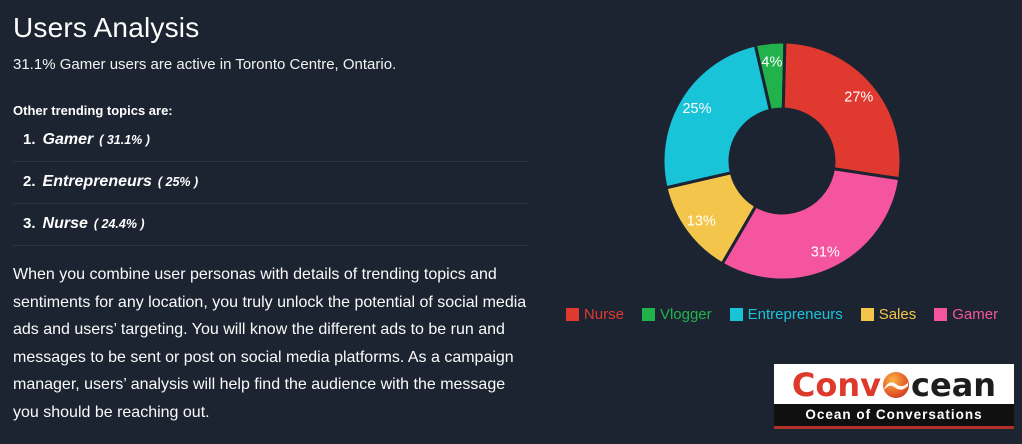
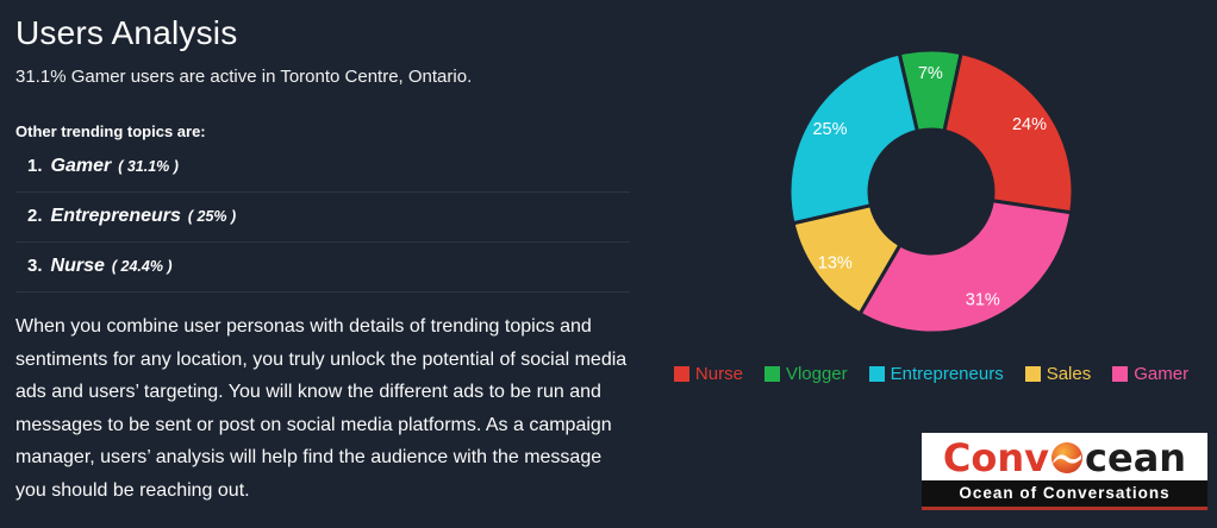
Nurse: 27% -> 24%
Vlogger: 4% -> 7%
